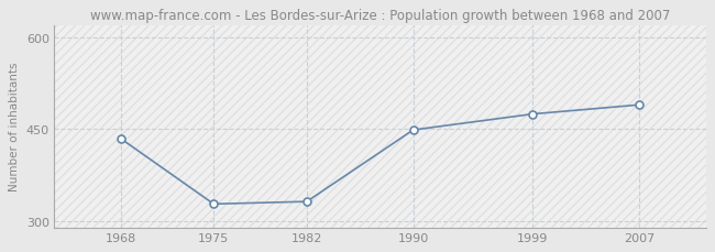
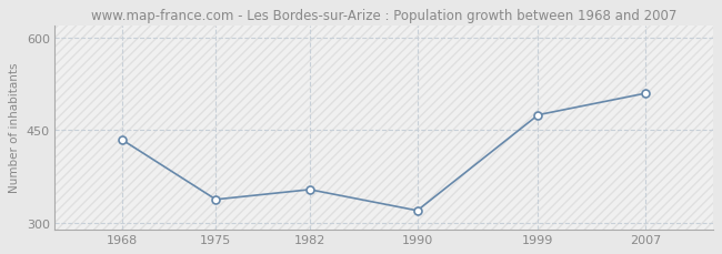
1975: 328 -> 338
1982: 332 -> 354
1990: 449 -> 320
2007: 490 -> 510
